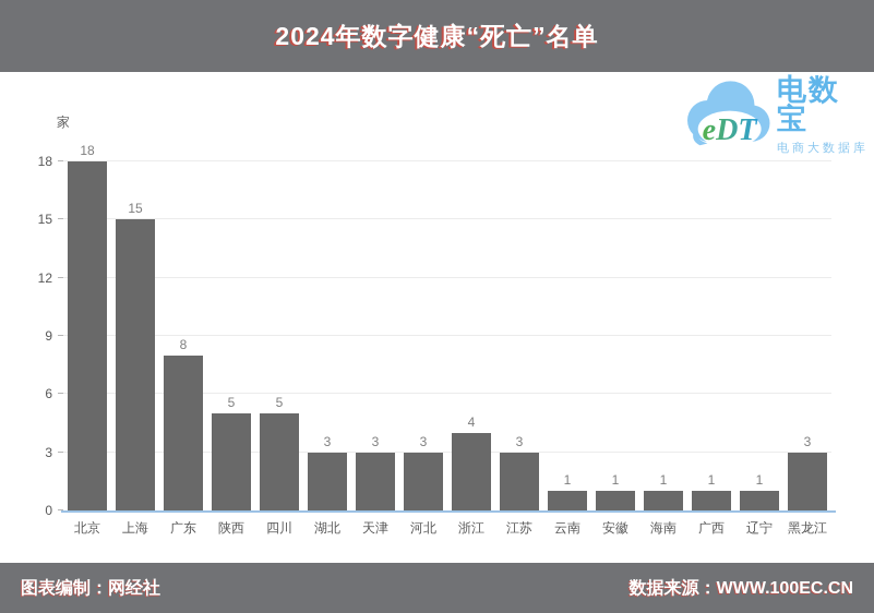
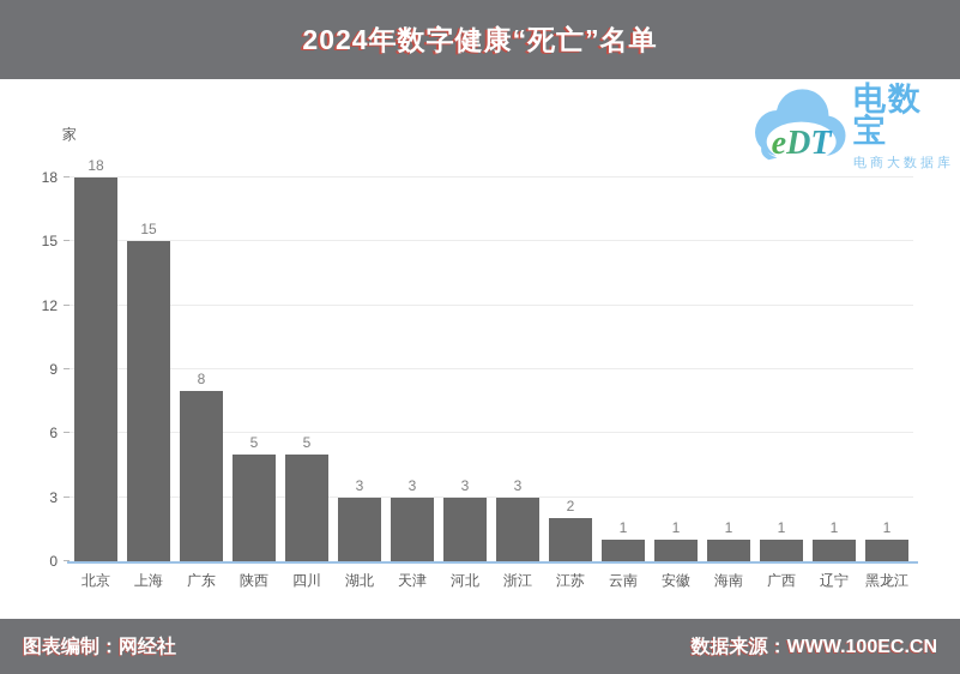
浙江: 4 -> 3
江苏: 3 -> 2
黑龙江: 3 -> 1
